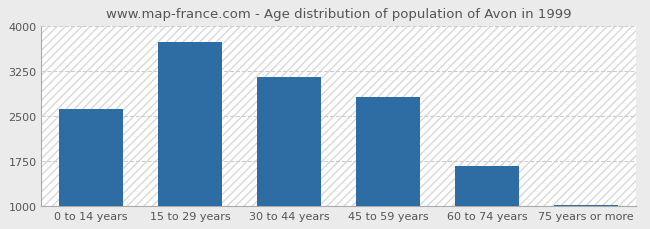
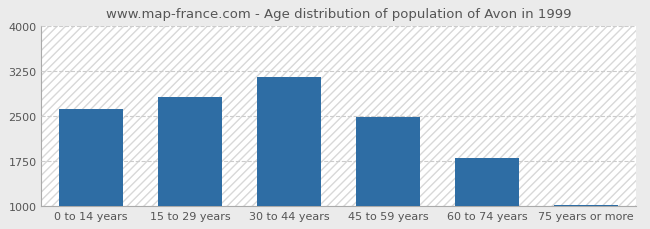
15 to 29 years: 3720 -> 2820
45 to 59 years: 2820 -> 2480
60 to 74 years: 1660 -> 1800
